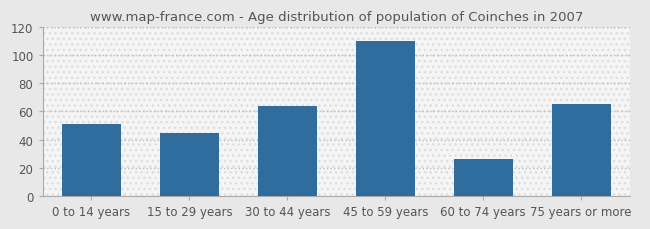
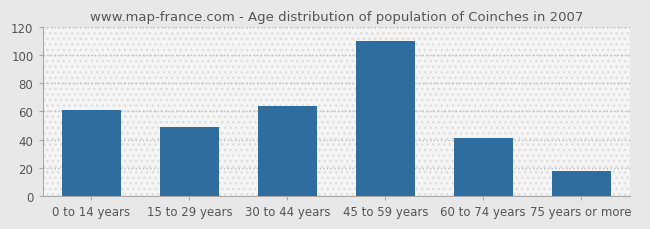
0 to 14 years: 51 -> 61
15 to 29 years: 45 -> 49
60 to 74 years: 26 -> 41
75 years or more: 65 -> 18
